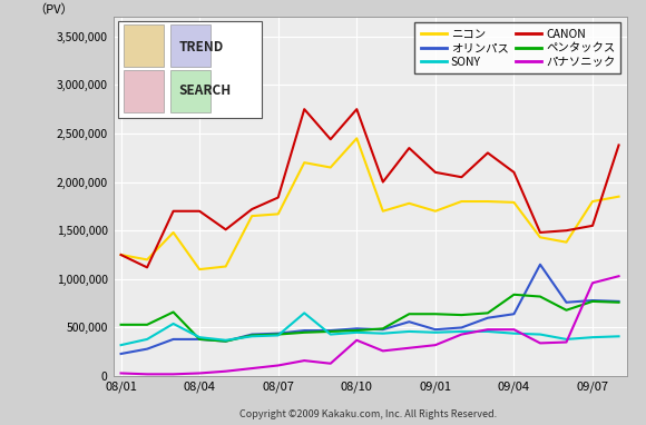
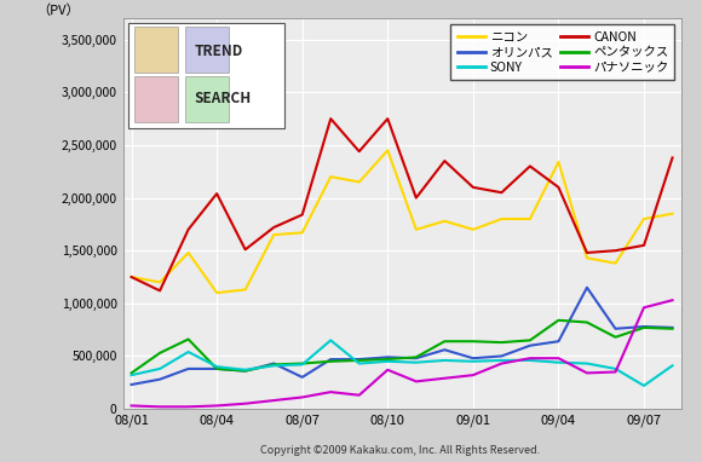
ペンタックス/08/01: 530,000 -> 340,000
CANON/08/04: 1,700,000 -> 2,040,000
オリンパス/08/07: 440,000 -> 300,000
ニコン/09/04: 1,790,000 -> 2,340,000
SONY/09/07: 400,000 -> 220,000
